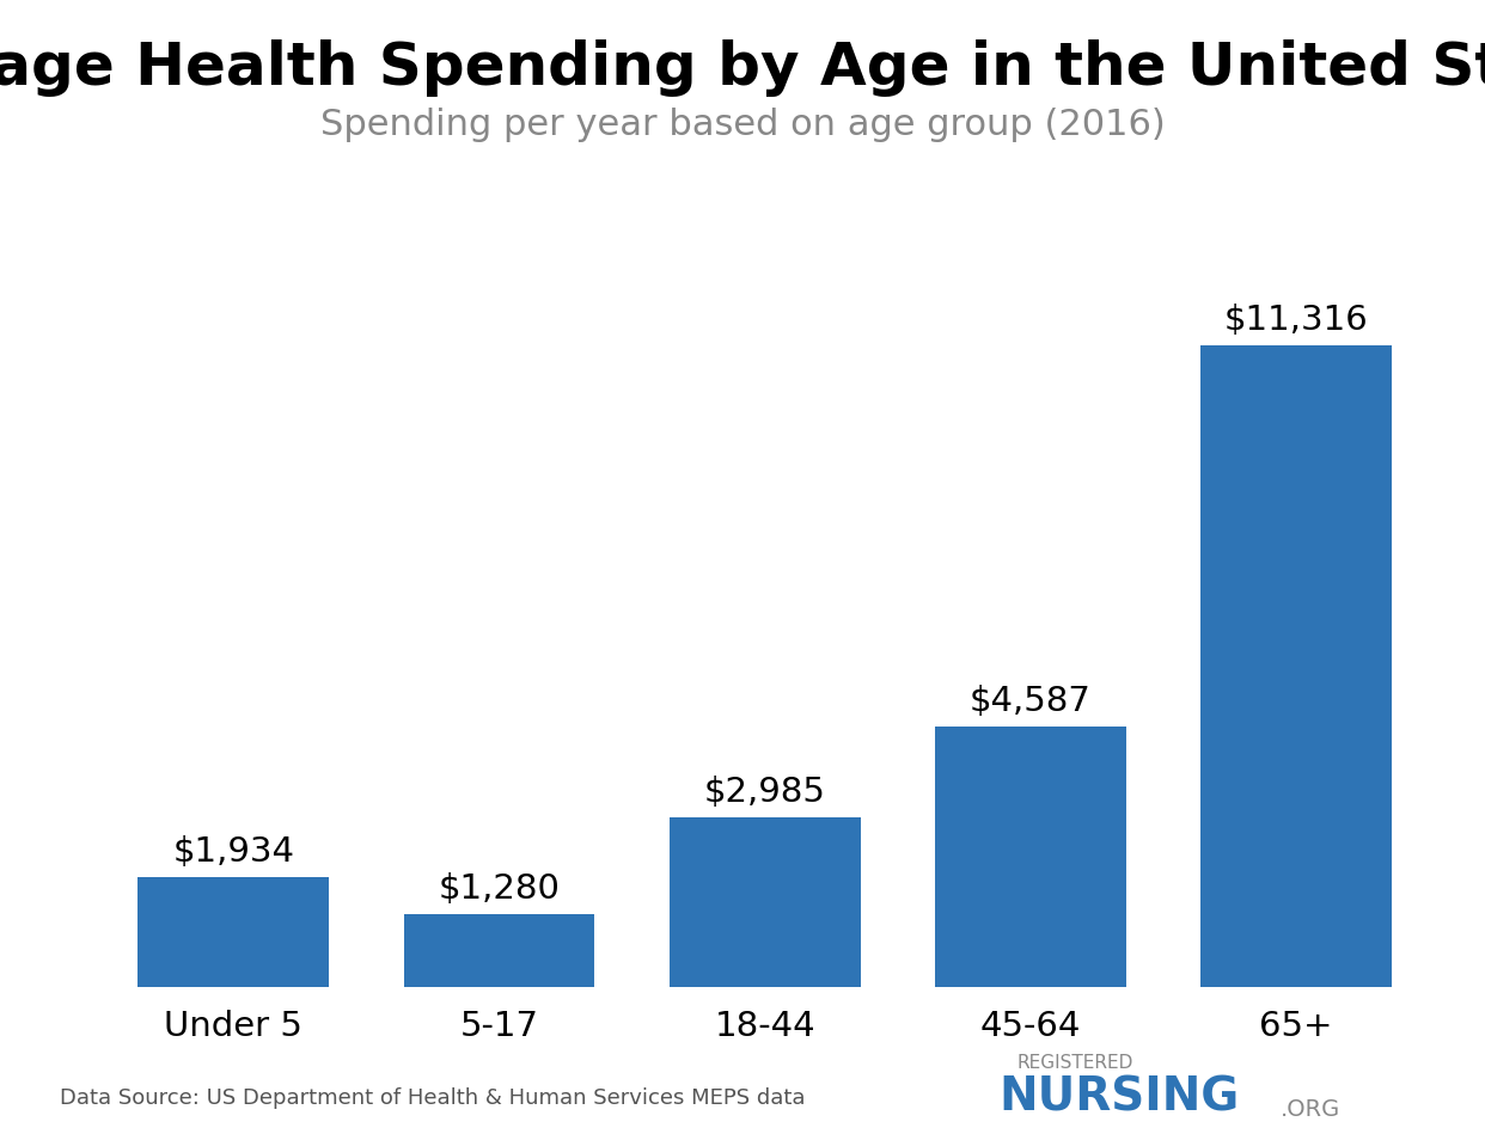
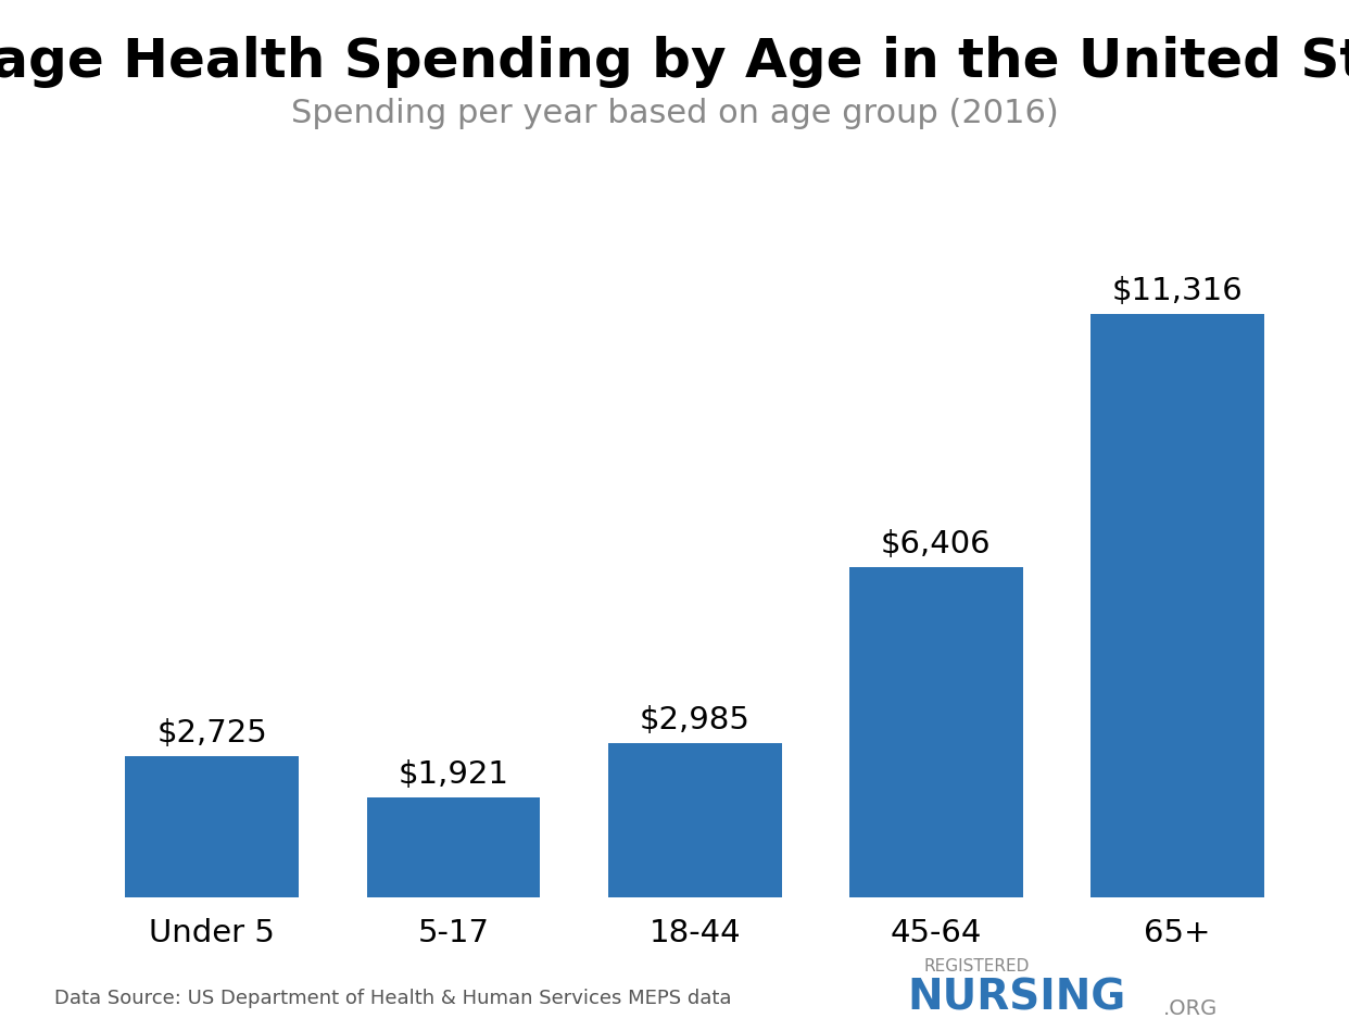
Under 5: $1,934 -> $2,725
5-17: $1,280 -> $1,921
45-64: $4,587 -> $6,406
